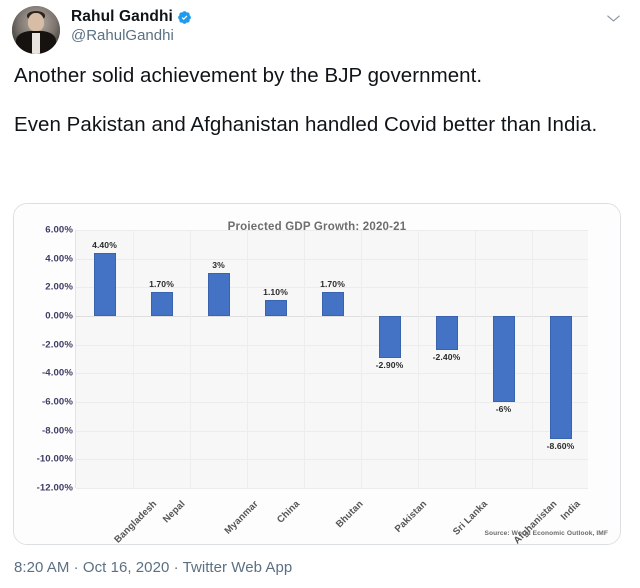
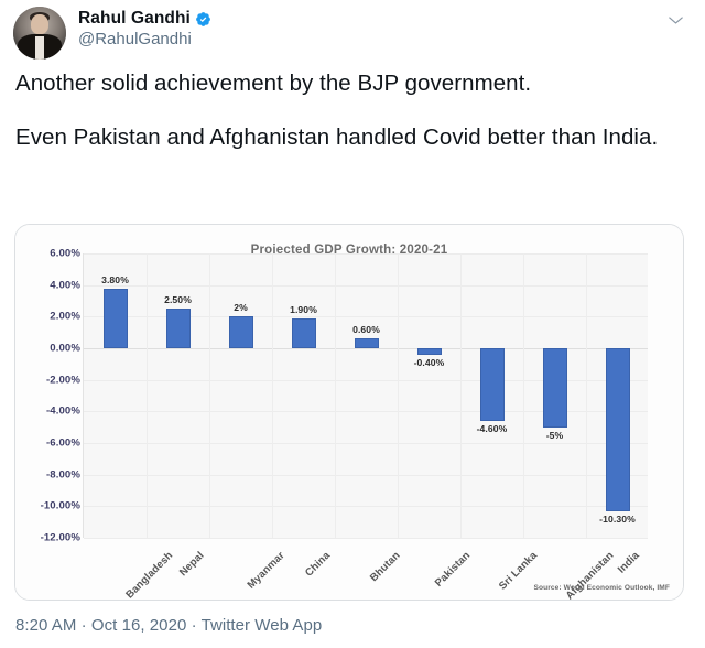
Bangladesh: 4.40% -> 3.80%
Nepal: 1.70% -> 2.50%
Myanmar: 3% -> 2%
China: 1.10% -> 1.90%
Bhutan: 1.70% -> 0.60%
Pakistan: -2.90% -> -0.40%
Sri Lanka: -2.40% -> -4.60%
Afghanistan: -6% -> -5%
India: -8.60% -> -10.30%
